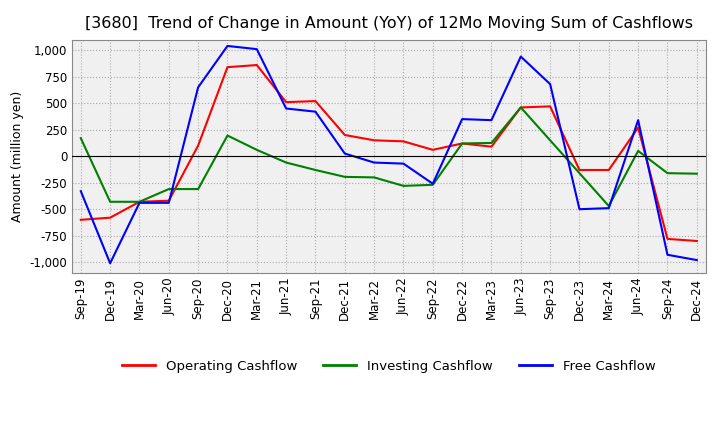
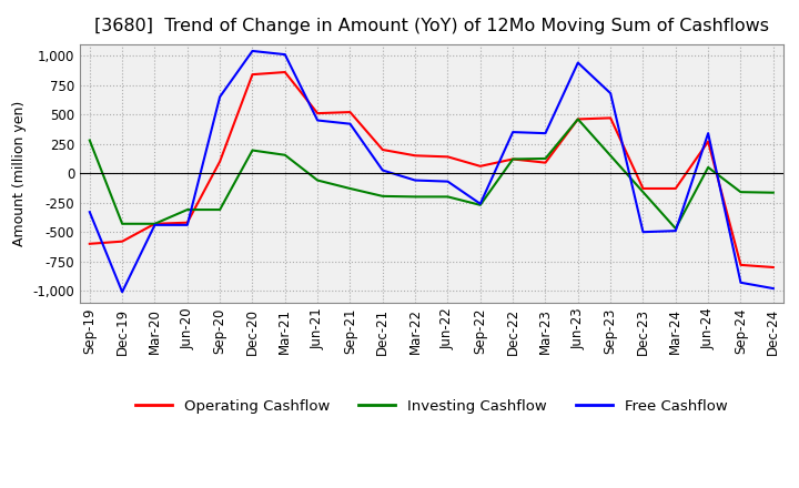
Investing Cashflow/Sep-19: 170 -> 280
Investing Cashflow/Mar-21: 60 -> 160
Investing Cashflow/Jun-22: -280 -> -200
